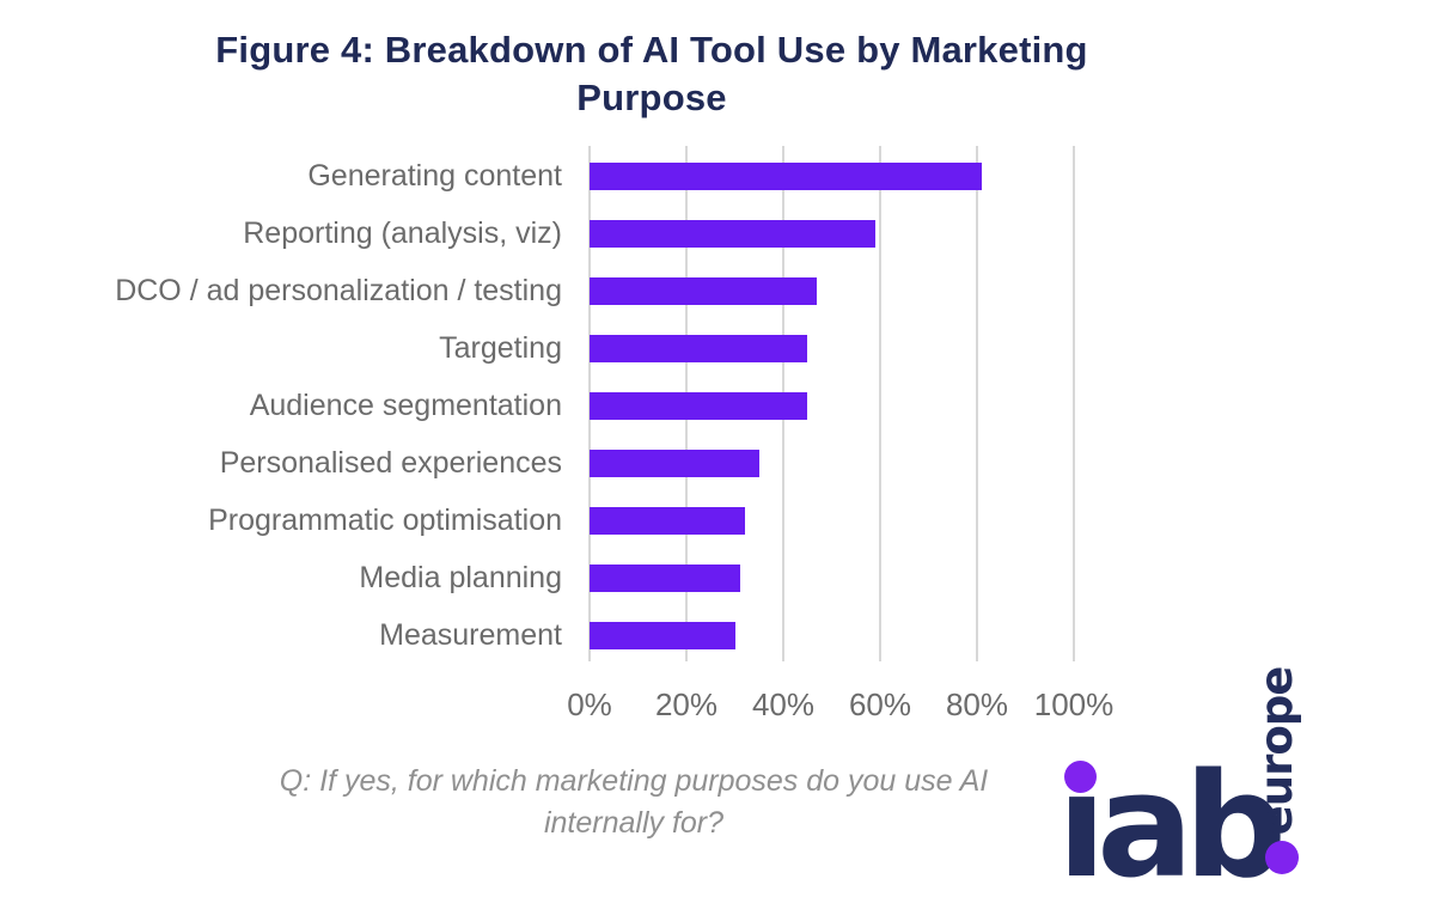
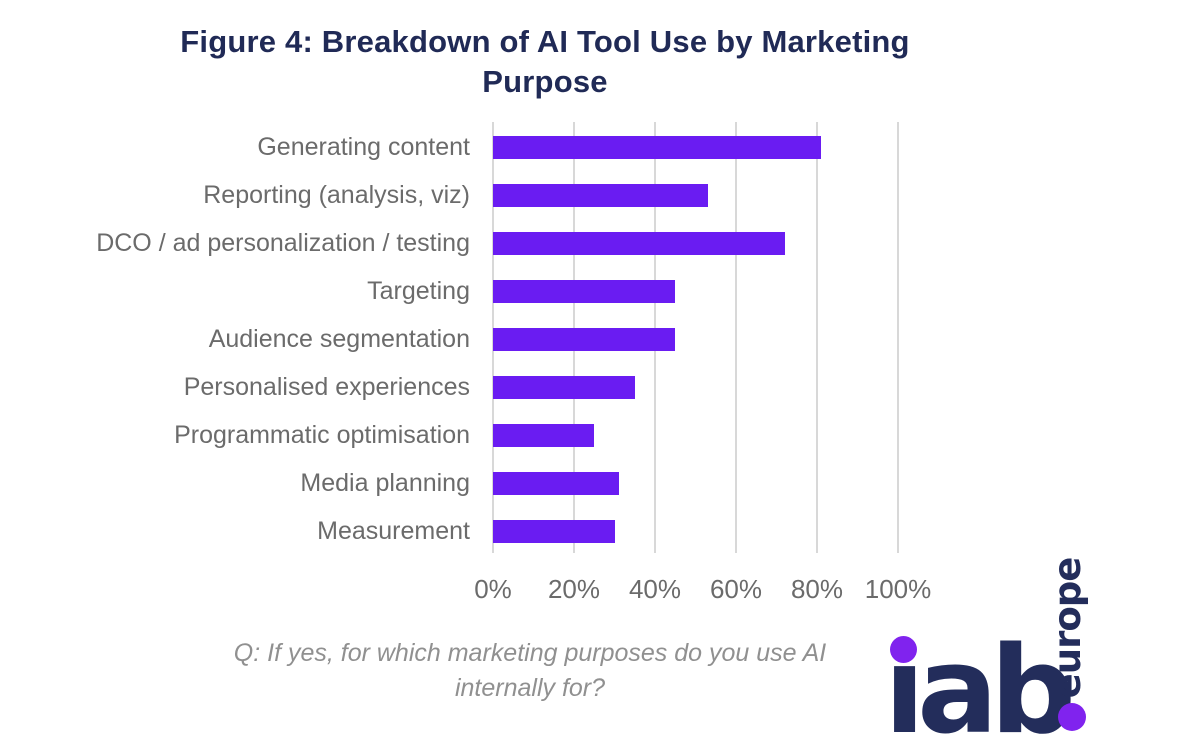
Reporting (analysis, viz): 59% -> 53%
DCO / ad personalization / testing: 47% -> 72%
Programmatic optimisation: 32% -> 25%
